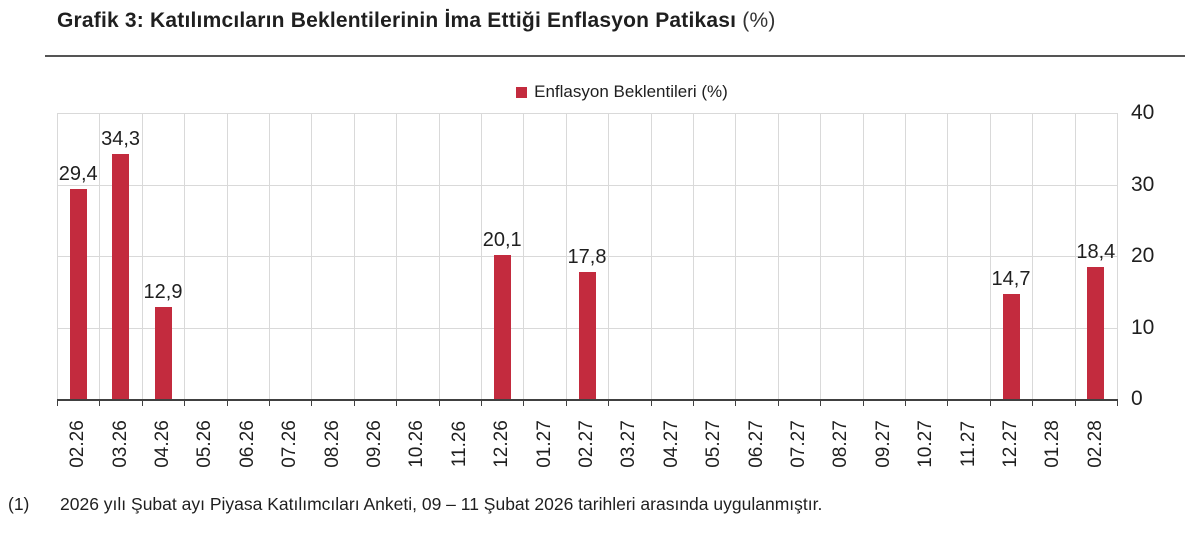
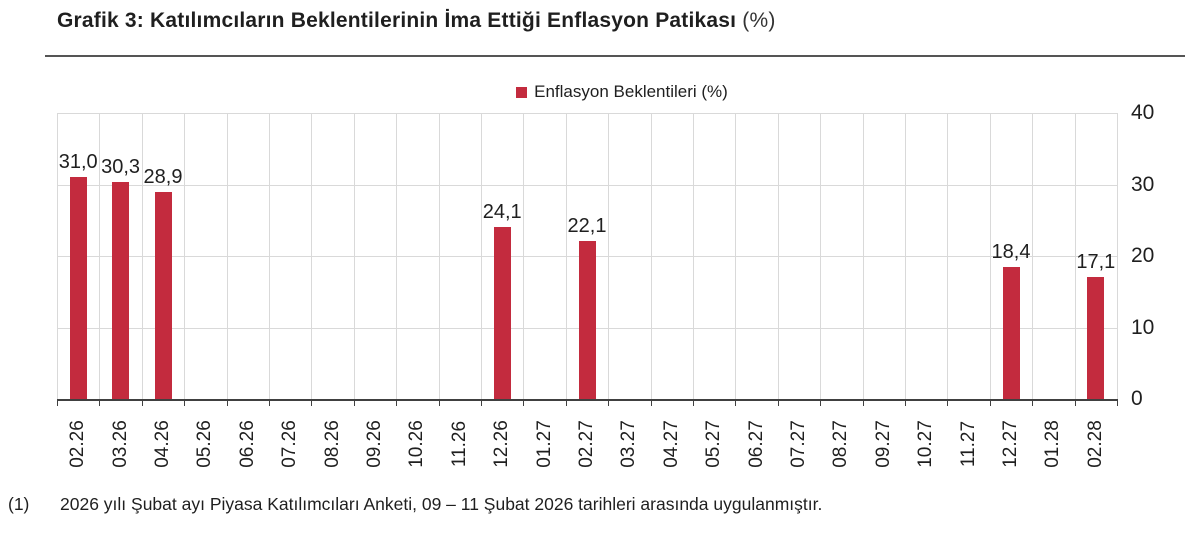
02.26: 29,4 -> 31,0
03.26: 34,3 -> 30,3
04.26: 12,9 -> 28,9
12.26: 20,1 -> 24,1
02.27: 17,8 -> 22,1
12.27: 14,7 -> 18,4
02.28: 18,4 -> 17,1
